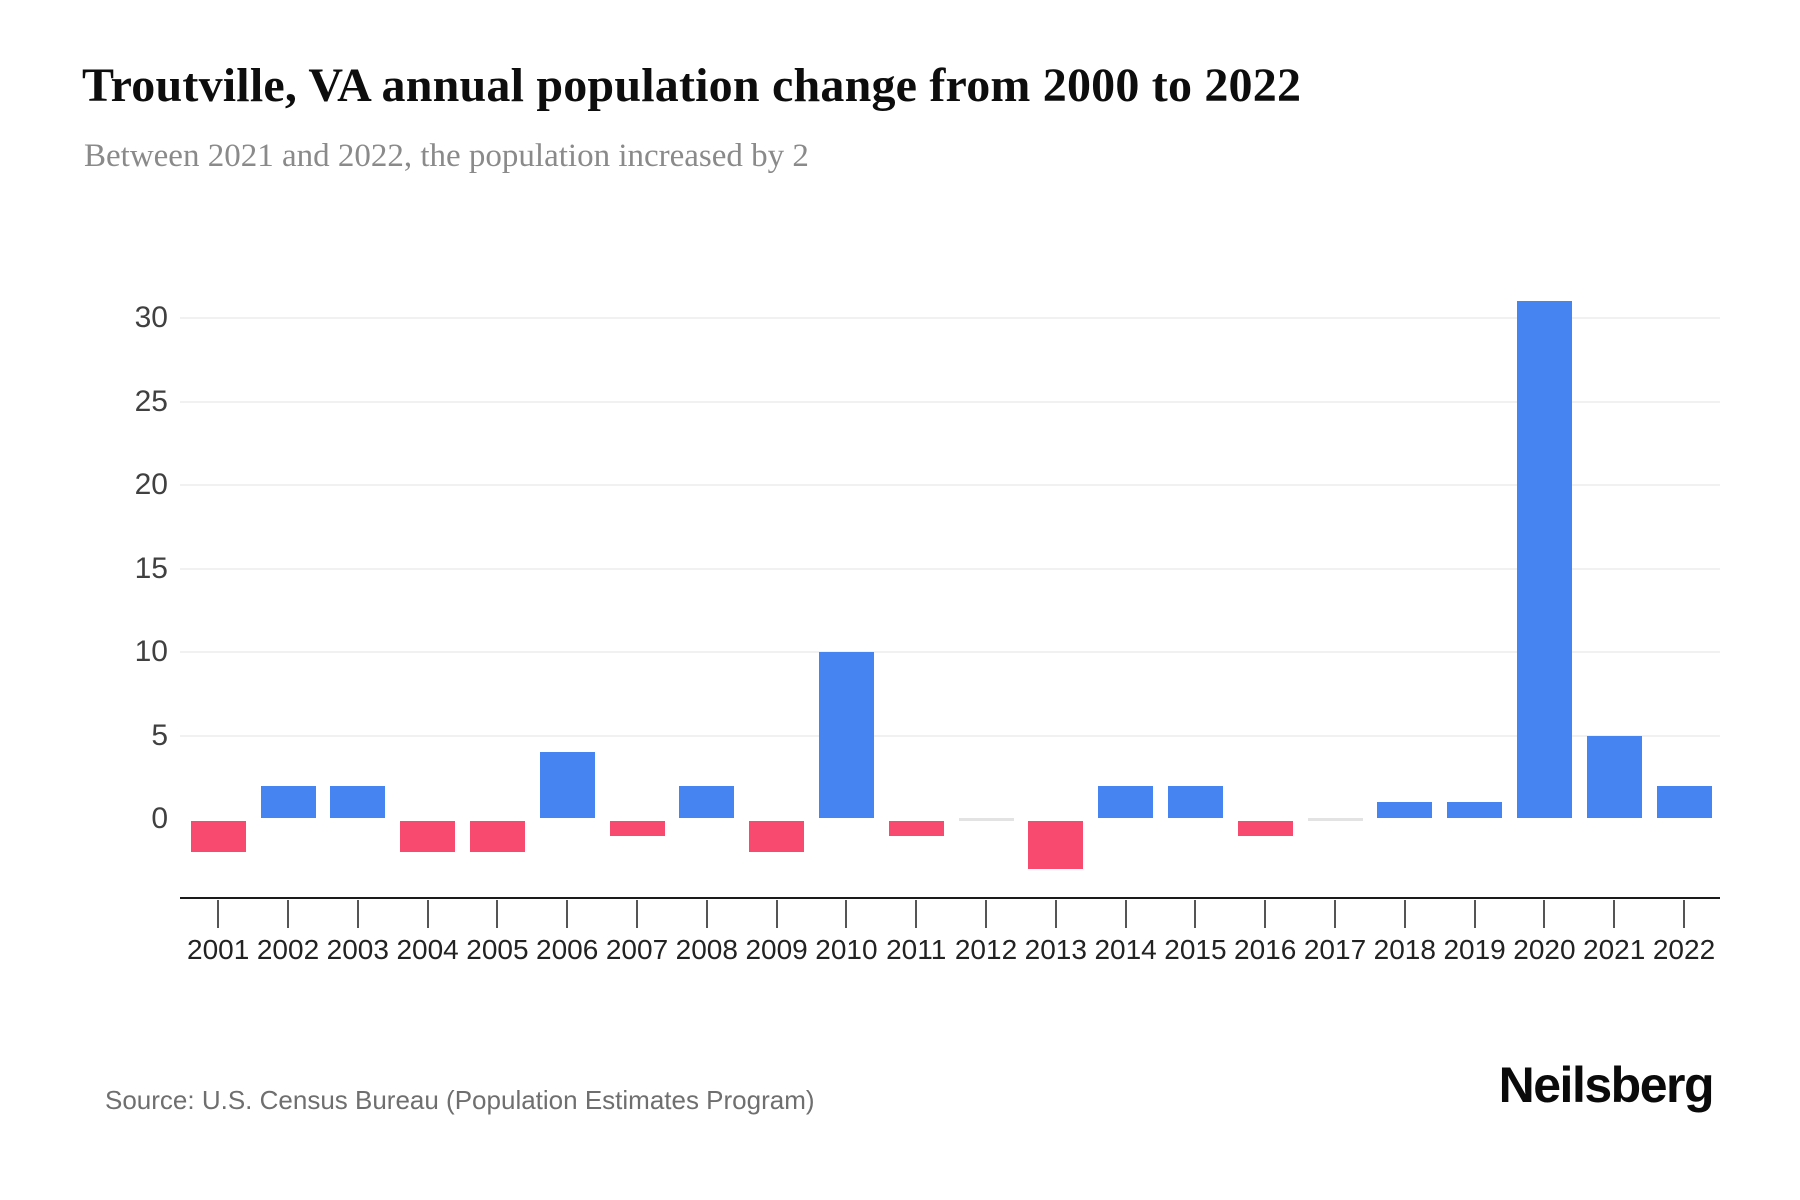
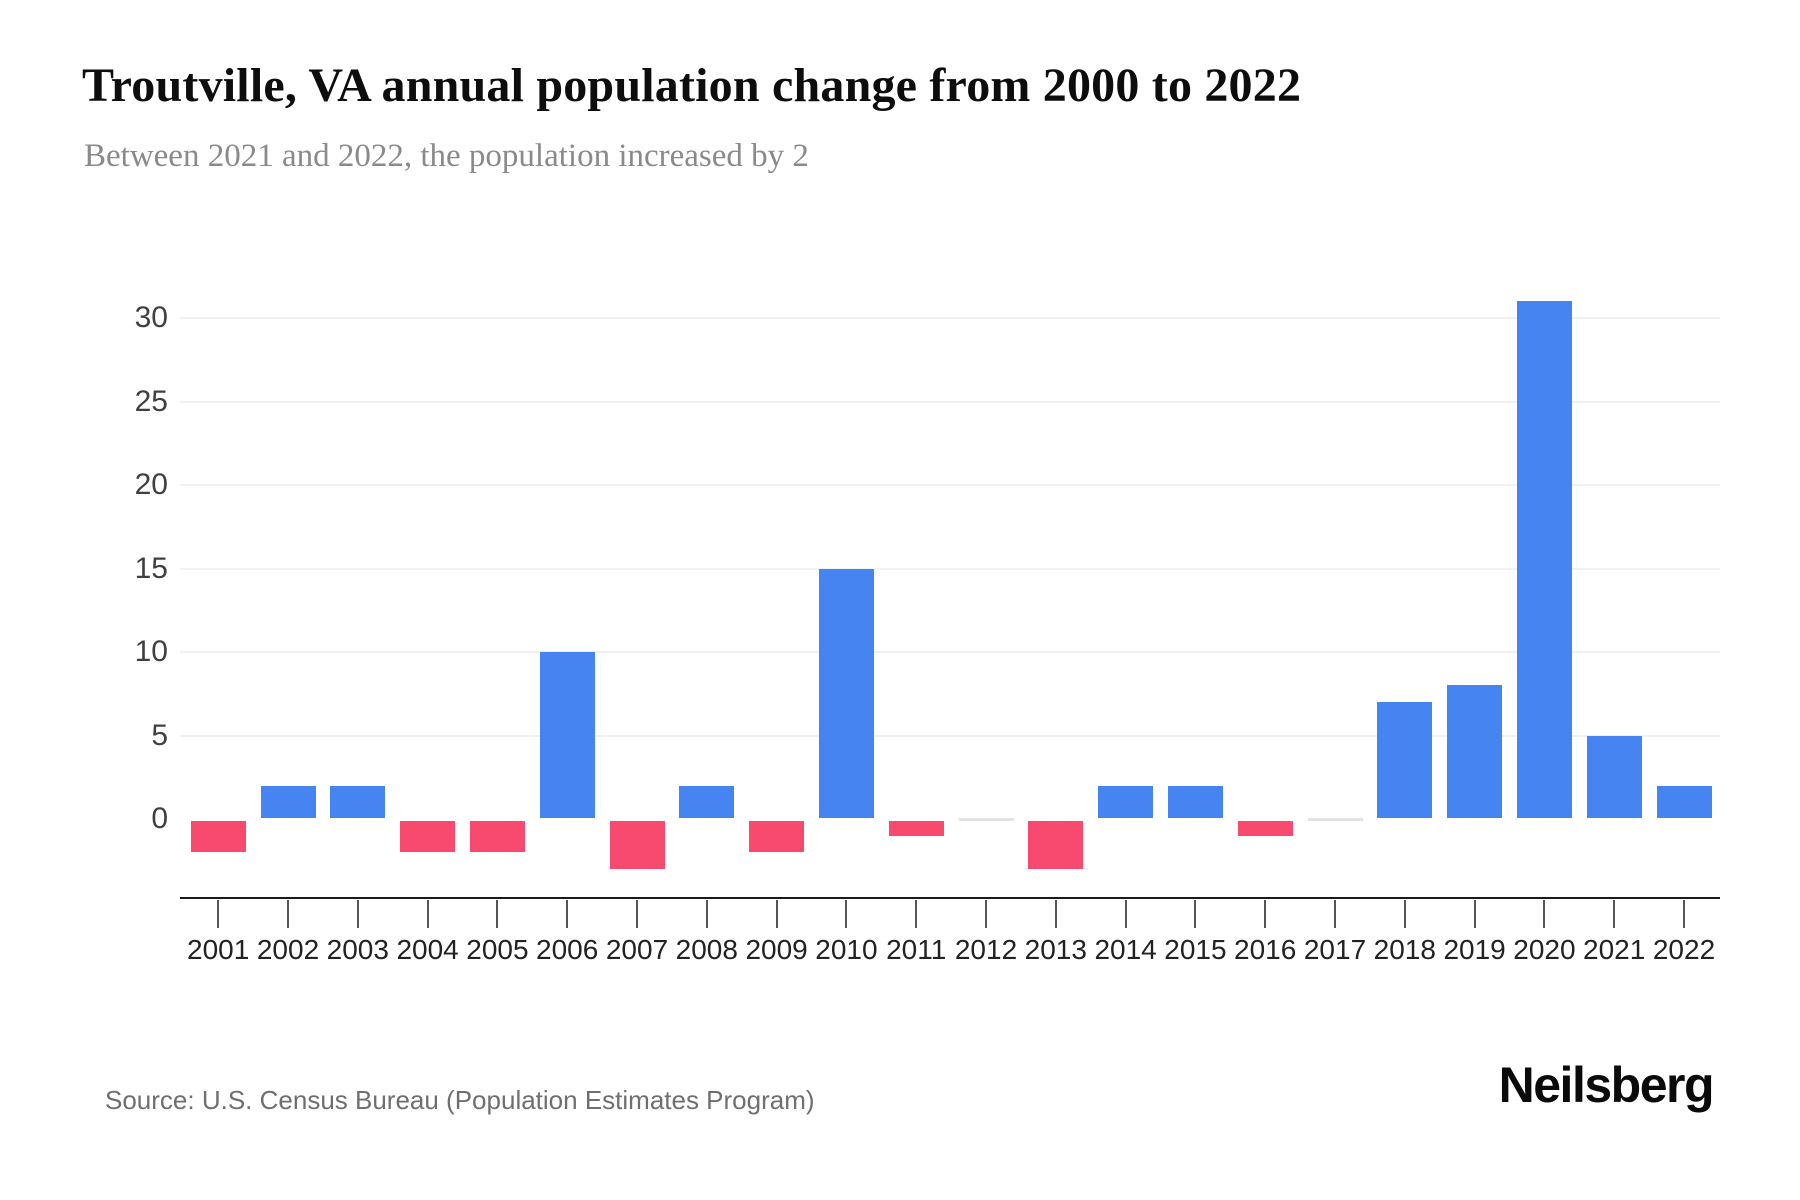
2006: 4 -> 10
2007: -1 -> -3
2010: 10 -> 15
2018: 1 -> 7
2019: 1 -> 8
